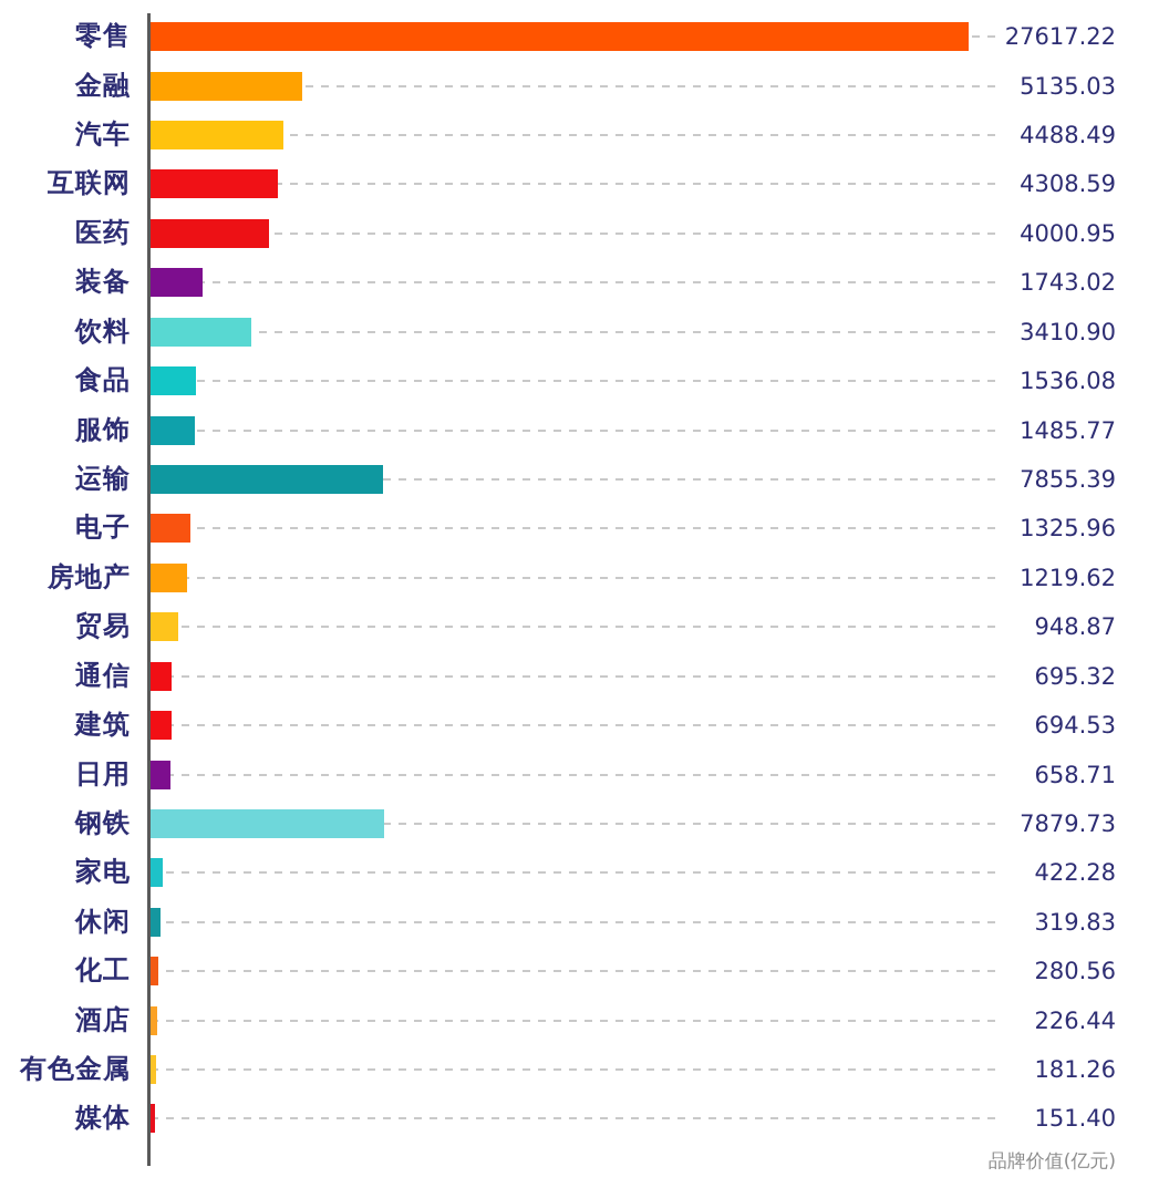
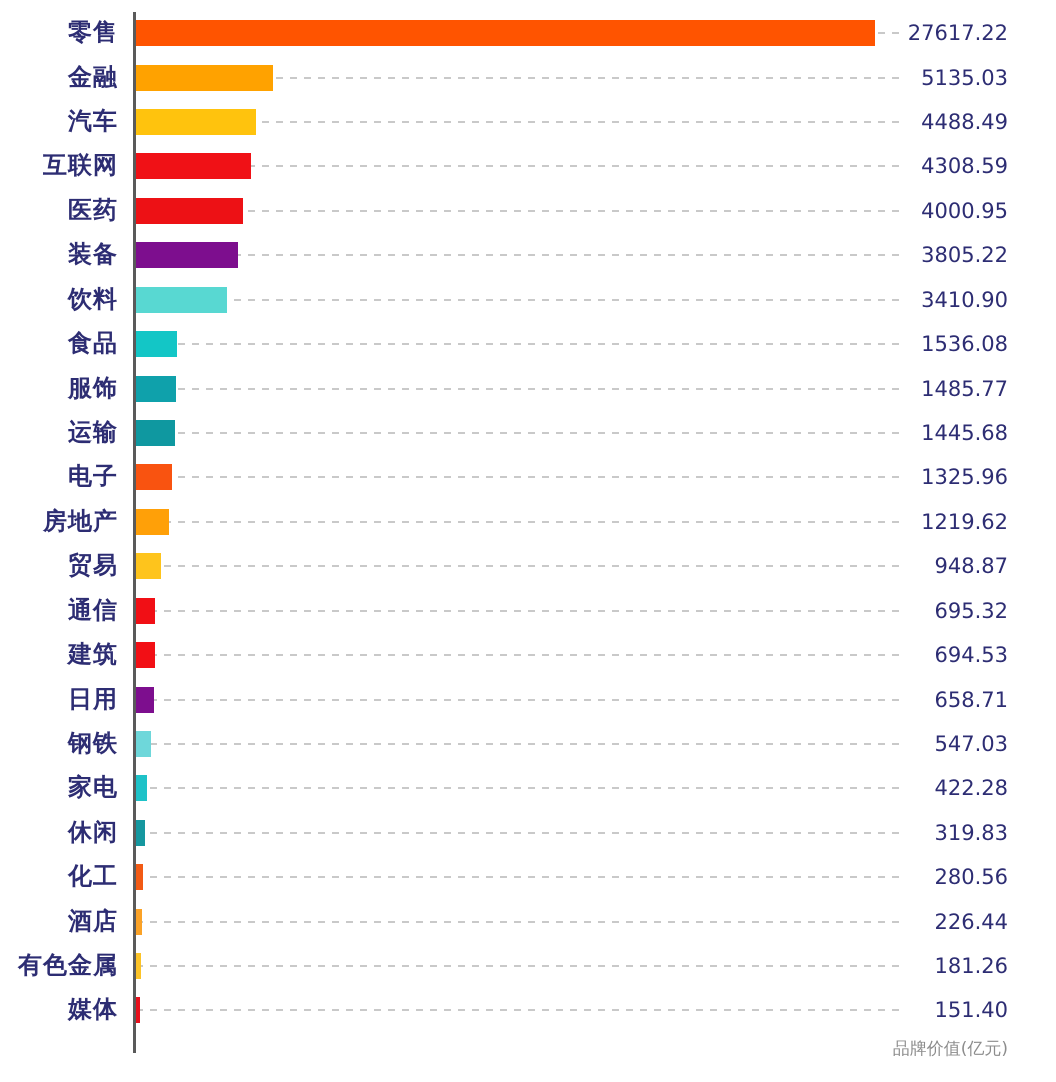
装备: 1743.02 -> 3805.22
运输: 7855.39 -> 1445.68
钢铁: 7879.73 -> 547.03
